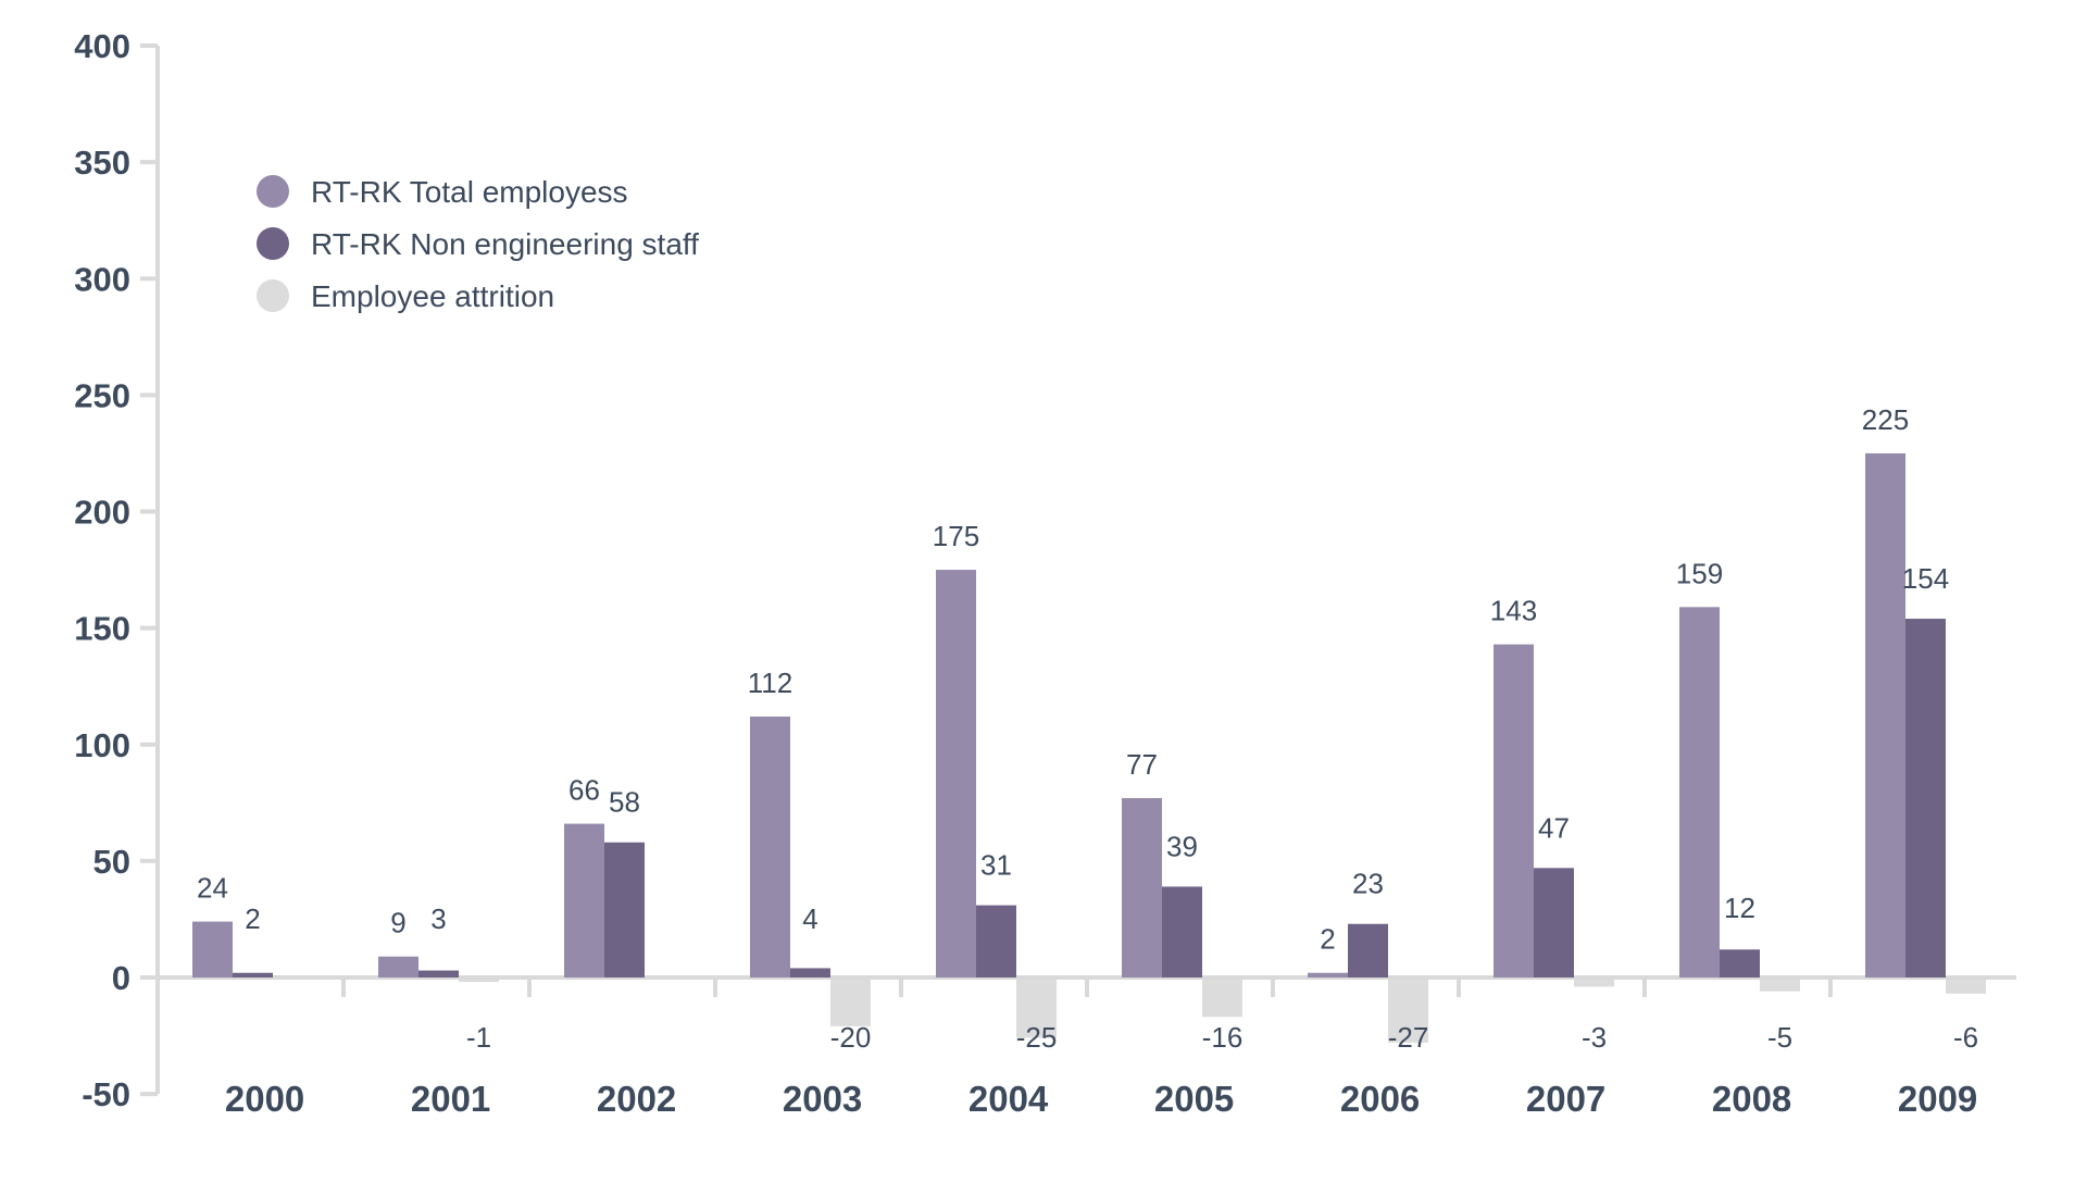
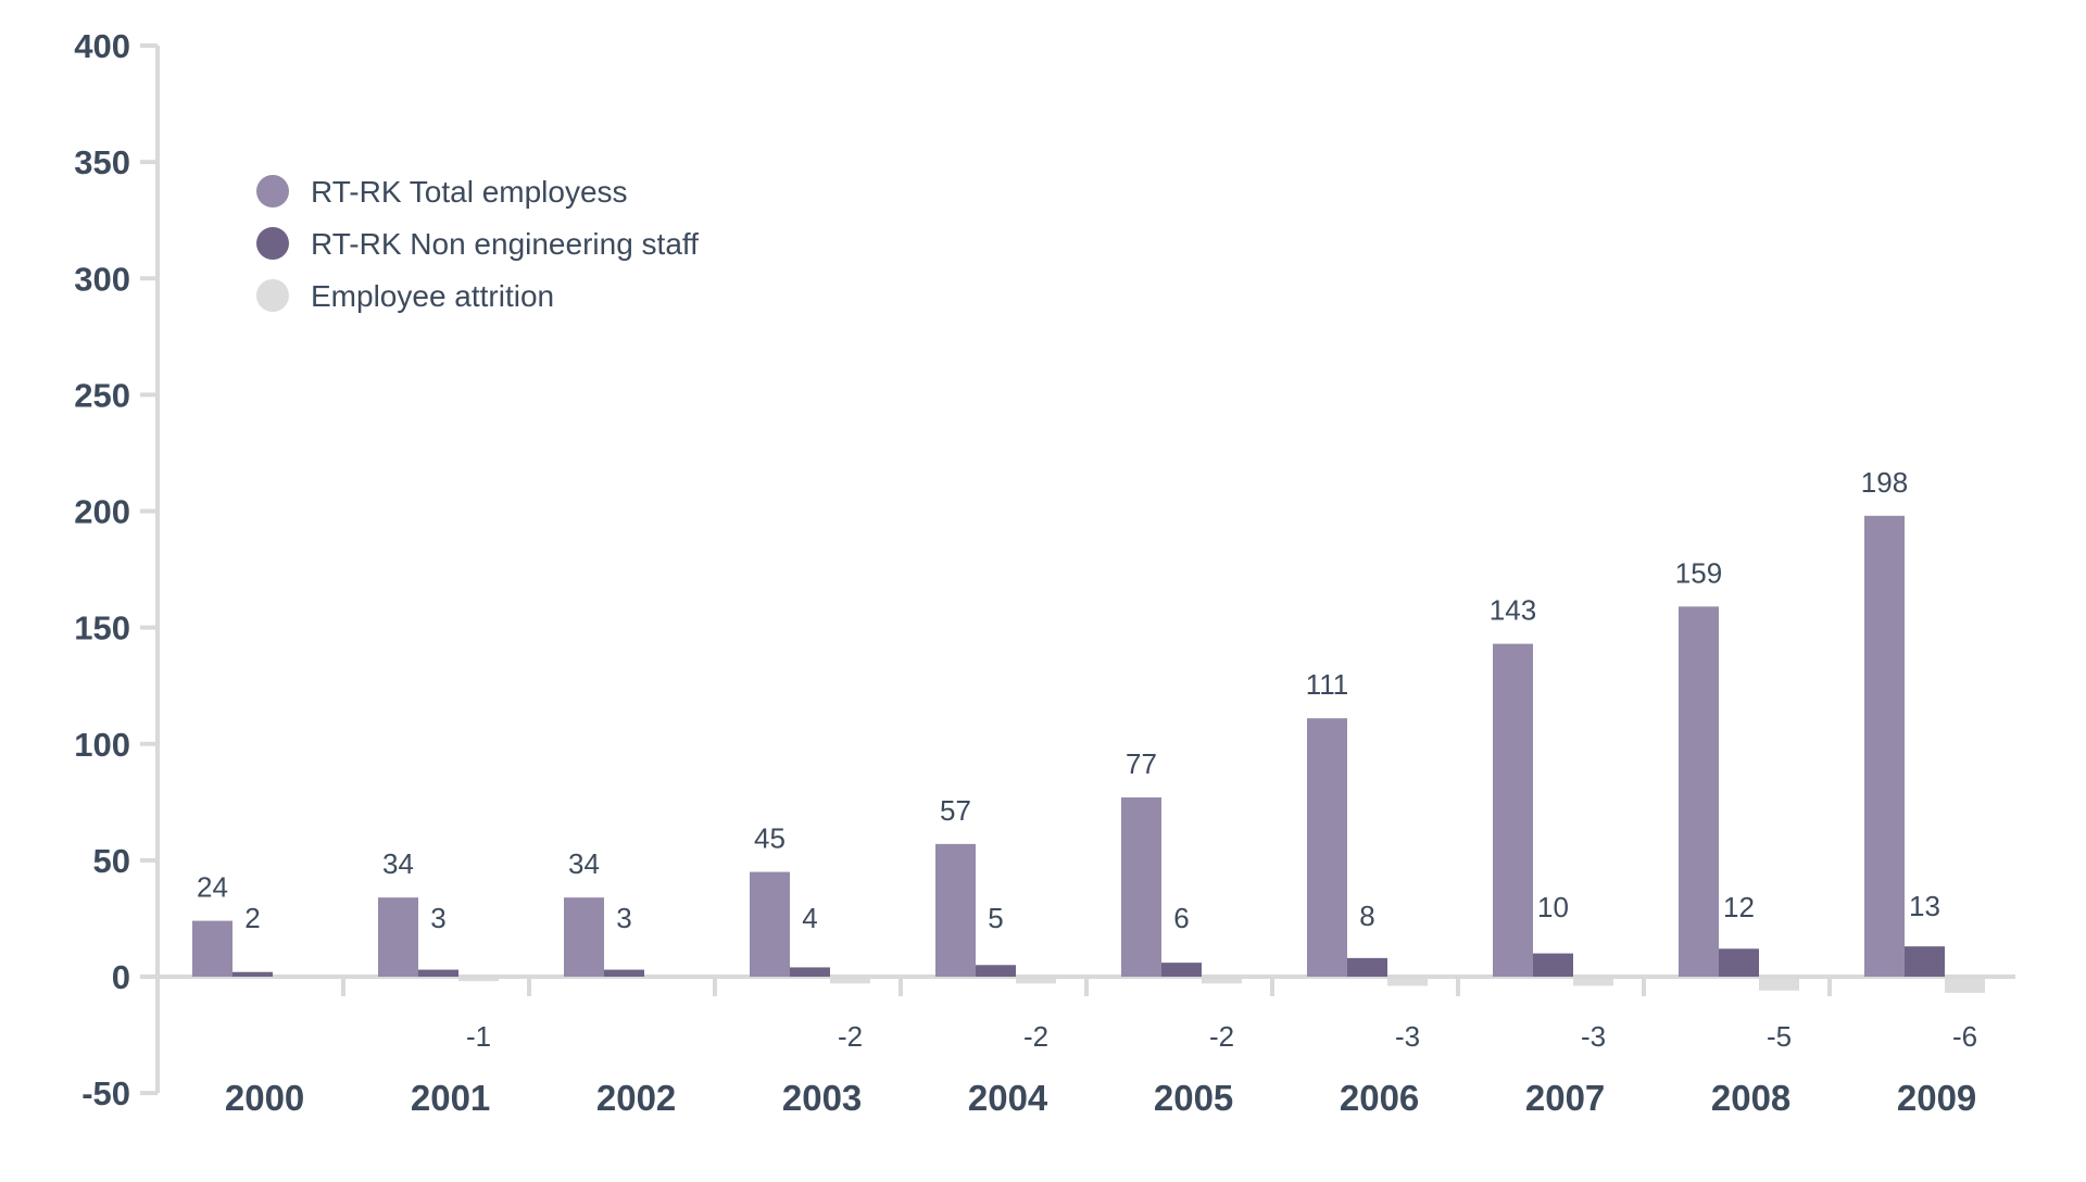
RT-RK Total employess/2001: 9 -> 34
RT-RK Total employess/2002: 66 -> 34
RT-RK Non engineering staff/2002: 58 -> 3
RT-RK Total employess/2003: 112 -> 45
Employee attrition/2003: -20 -> -2
RT-RK Total employess/2004: 175 -> 57
RT-RK Non engineering staff/2004: 31 -> 5
Employee attrition/2004: -25 -> -2
RT-RK Non engineering staff/2005: 39 -> 6
Employee attrition/2005: -16 -> -2
RT-RK Total employess/2006: 2 -> 111
RT-RK Non engineering staff/2006: 23 -> 8
Employee attrition/2006: -27 -> -3
RT-RK Non engineering staff/2007: 47 -> 10
RT-RK Total employess/2009: 225 -> 198
RT-RK Non engineering staff/2009: 154 -> 13
